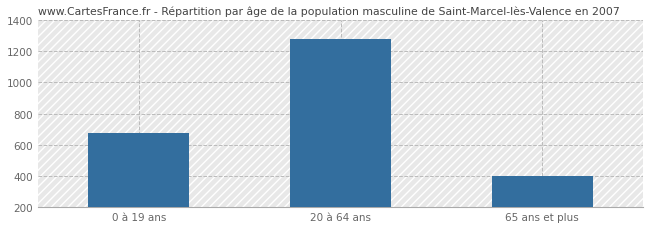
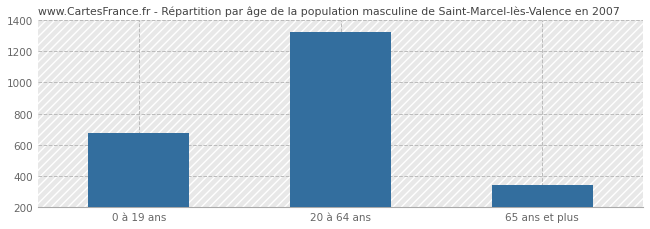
20 à 64 ans: 1280 -> 1320
65 ans et plus: 400 -> 340
